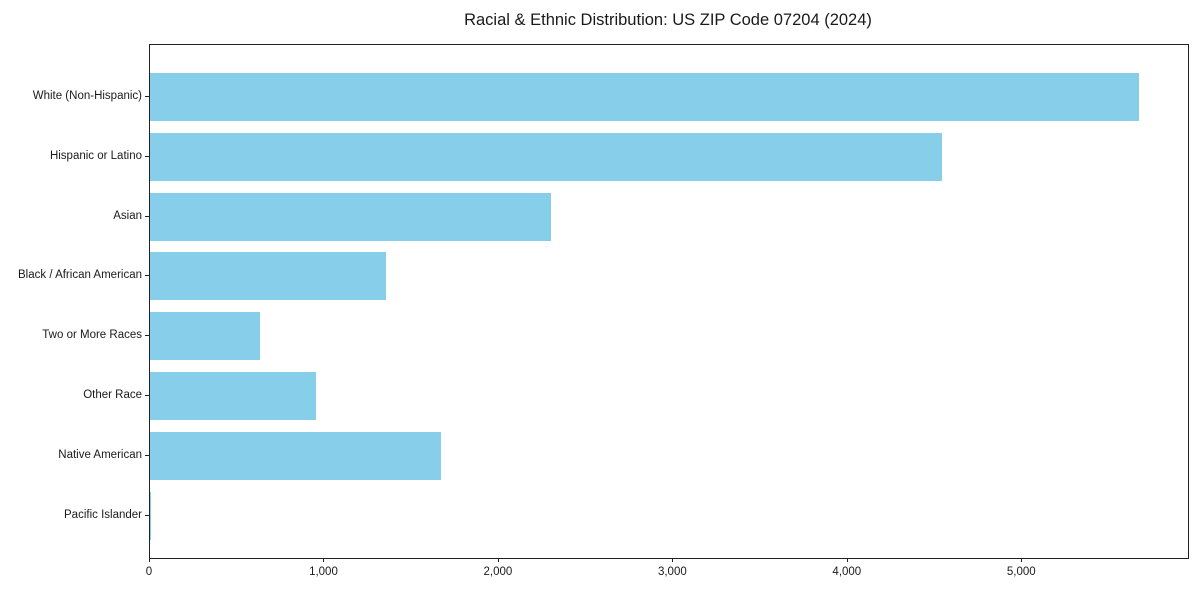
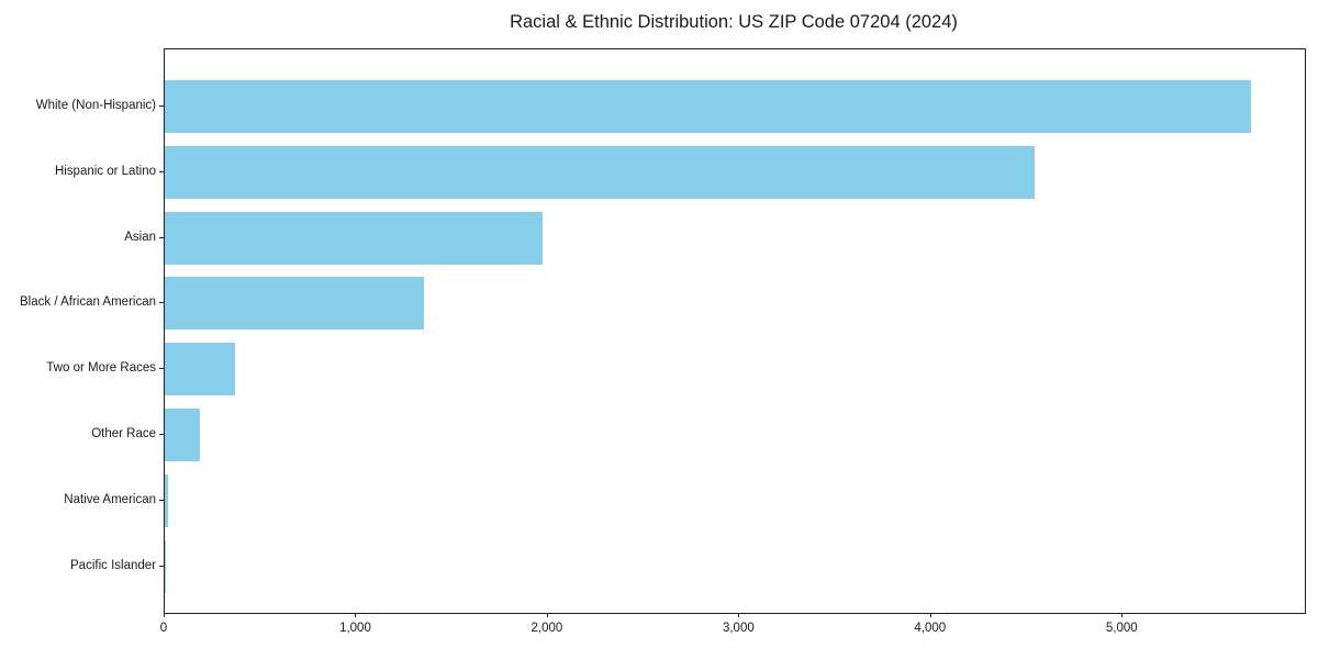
Asian: 2300 -> 1970
Two or More Races: 630 -> 360
Other Race: 950 -> 180
Native American: 1670 -> 20
